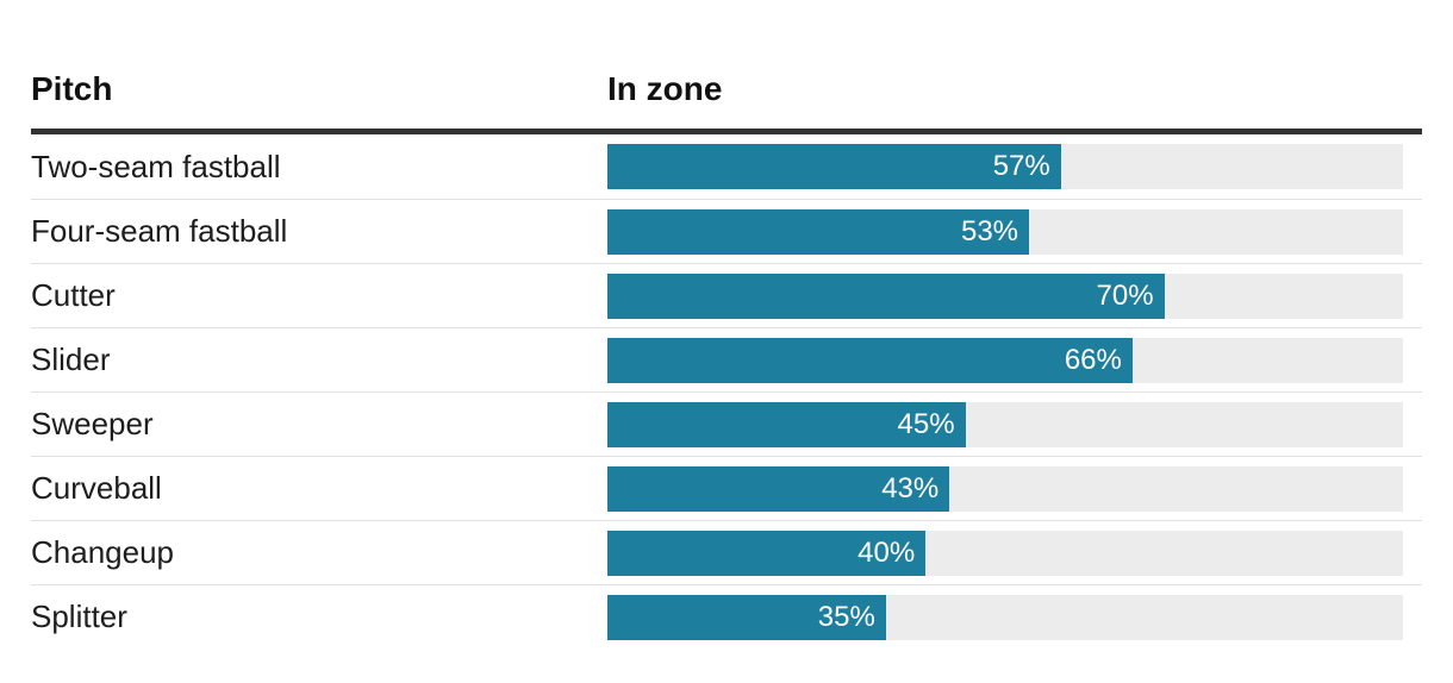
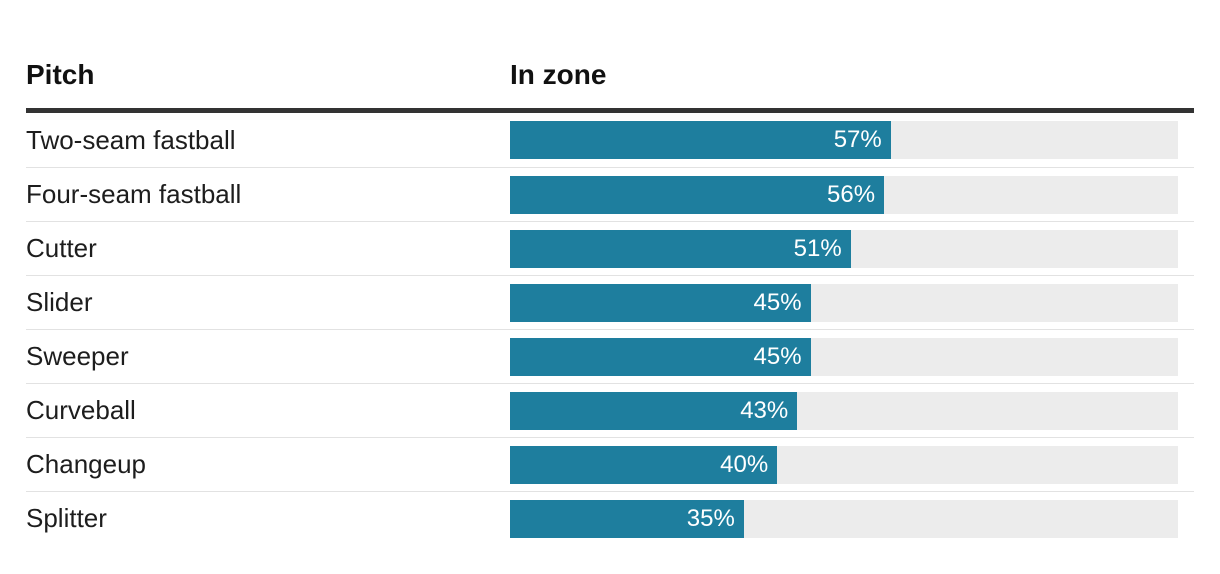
Four-seam fastball: 53% -> 56%
Cutter: 70% -> 51%
Slider: 66% -> 45%
